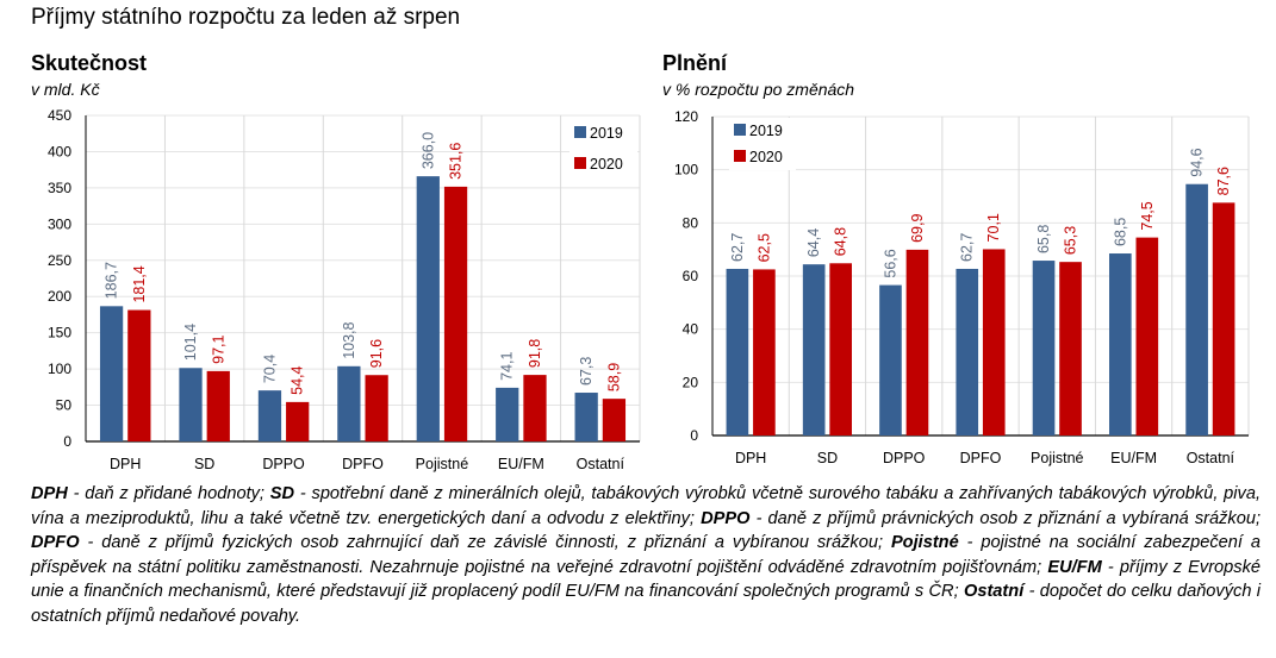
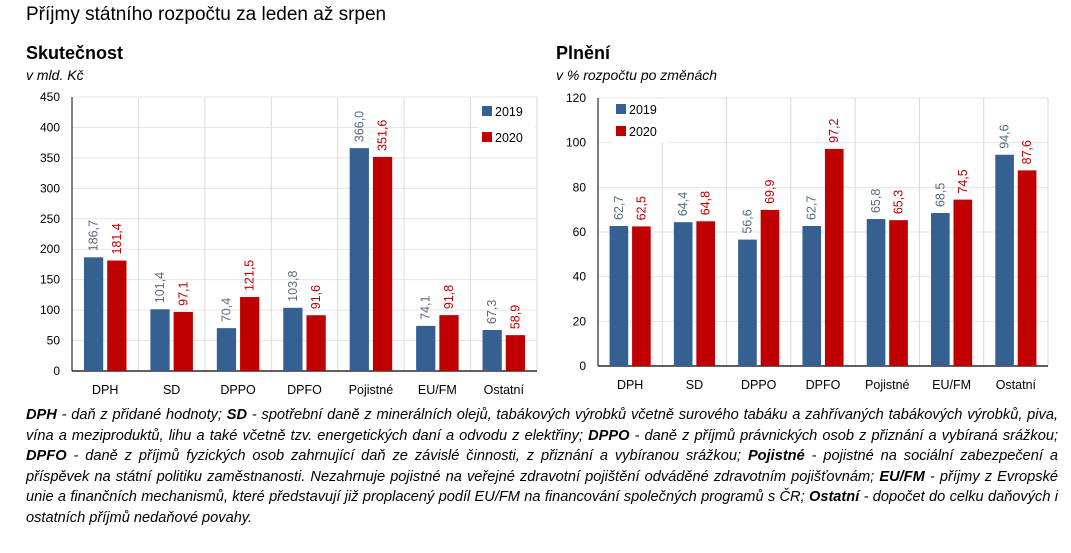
Skutečnost/2020/DPPO: 54,4 -> 121,5
Plnění/2020/DPFO: 70,1 -> 97,2
